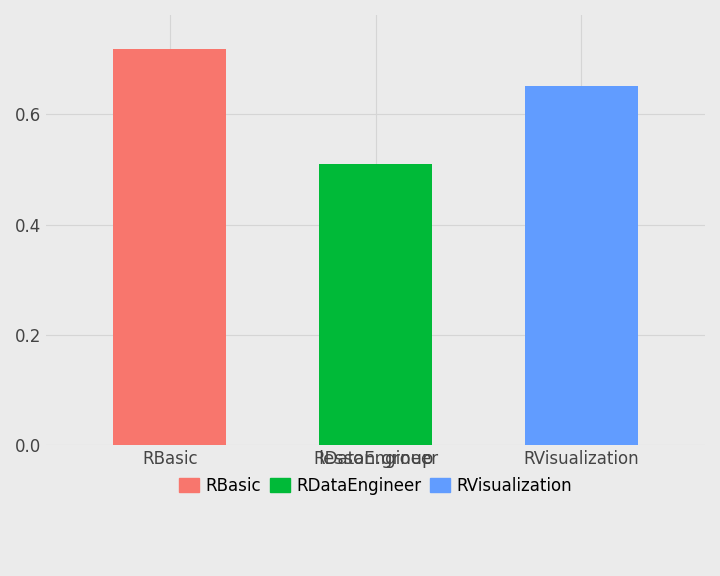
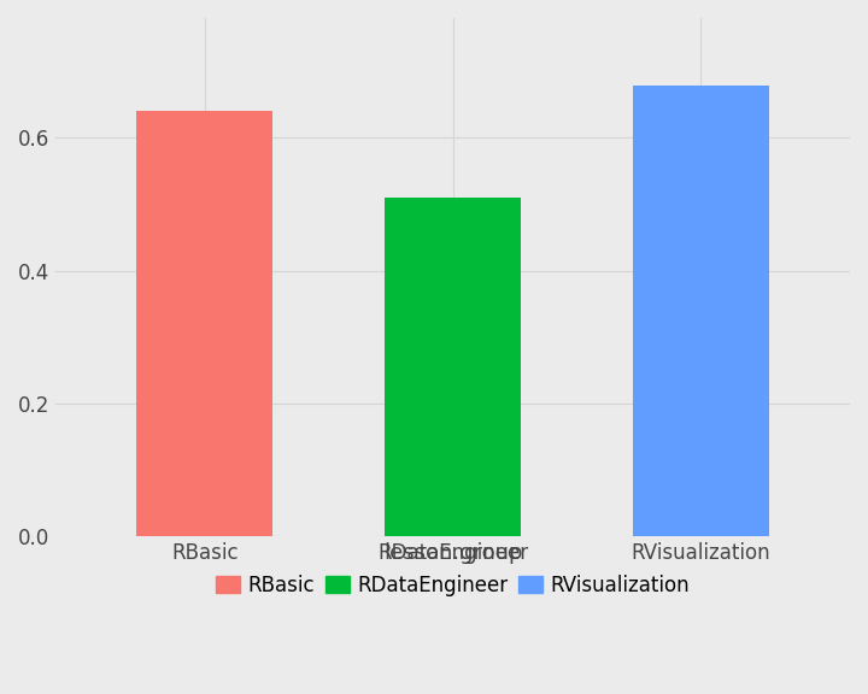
RBasic: 0.718 -> 0.640
RVisualization: 0.652 -> 0.678
